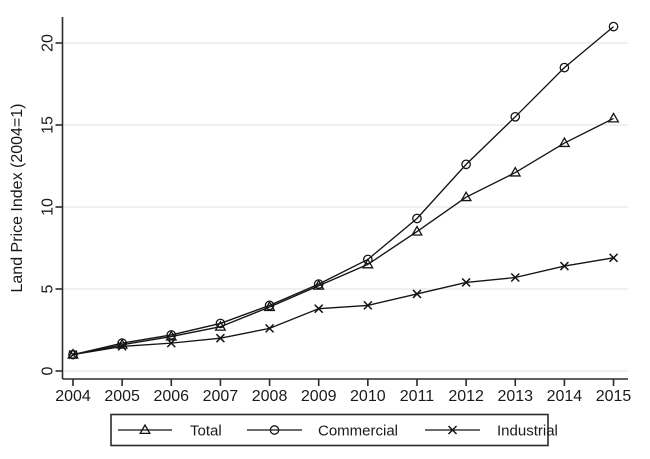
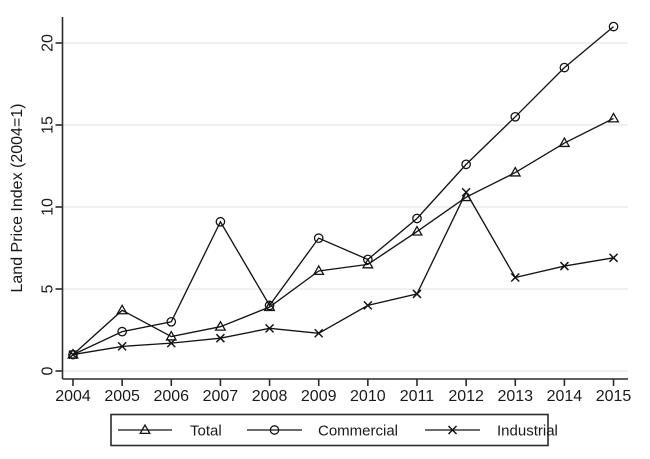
Total/2005: 1.6 -> 3.7
Commercial/2005: 1.7 -> 2.4
Commercial/2006: 2.2 -> 3.0
Commercial/2007: 2.9 -> 9.1
Total/2009: 5.2 -> 6.1
Commercial/2009: 5.3 -> 8.1
Industrial/2009: 3.8 -> 2.3
Industrial/2012: 5.4 -> 10.9
